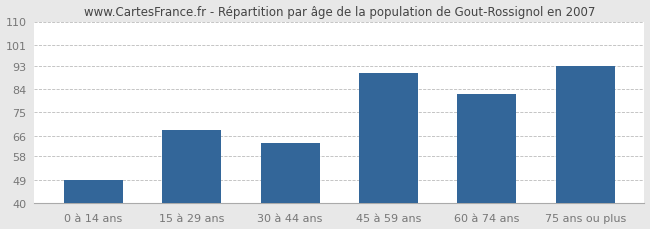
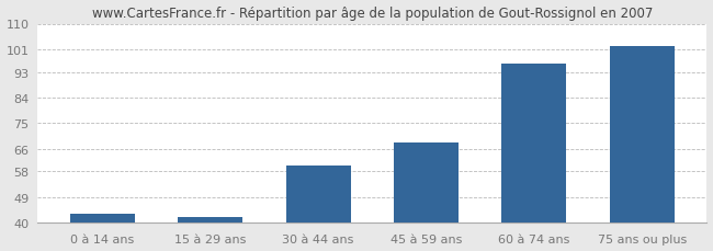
0 à 14 ans: 49 -> 43
15 à 29 ans: 68 -> 42
30 à 44 ans: 63 -> 60
45 à 59 ans: 90 -> 68
60 à 74 ans: 82 -> 96
75 ans ou plus: 93 -> 102
